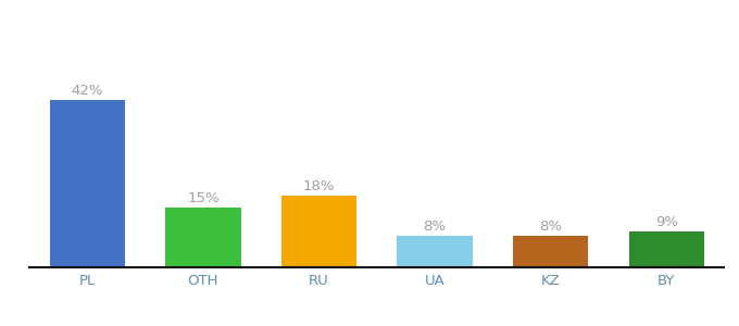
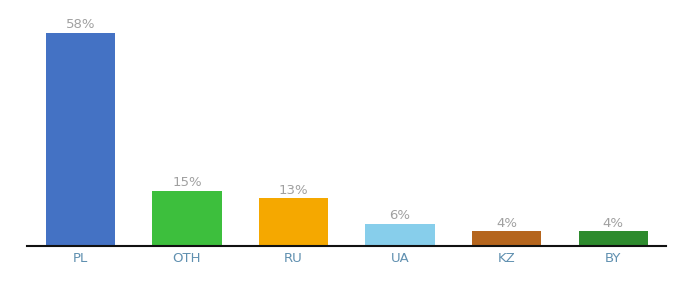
PL: 42% -> 58%
RU: 18% -> 13%
UA: 8% -> 6%
KZ: 8% -> 4%
BY: 9% -> 4%
